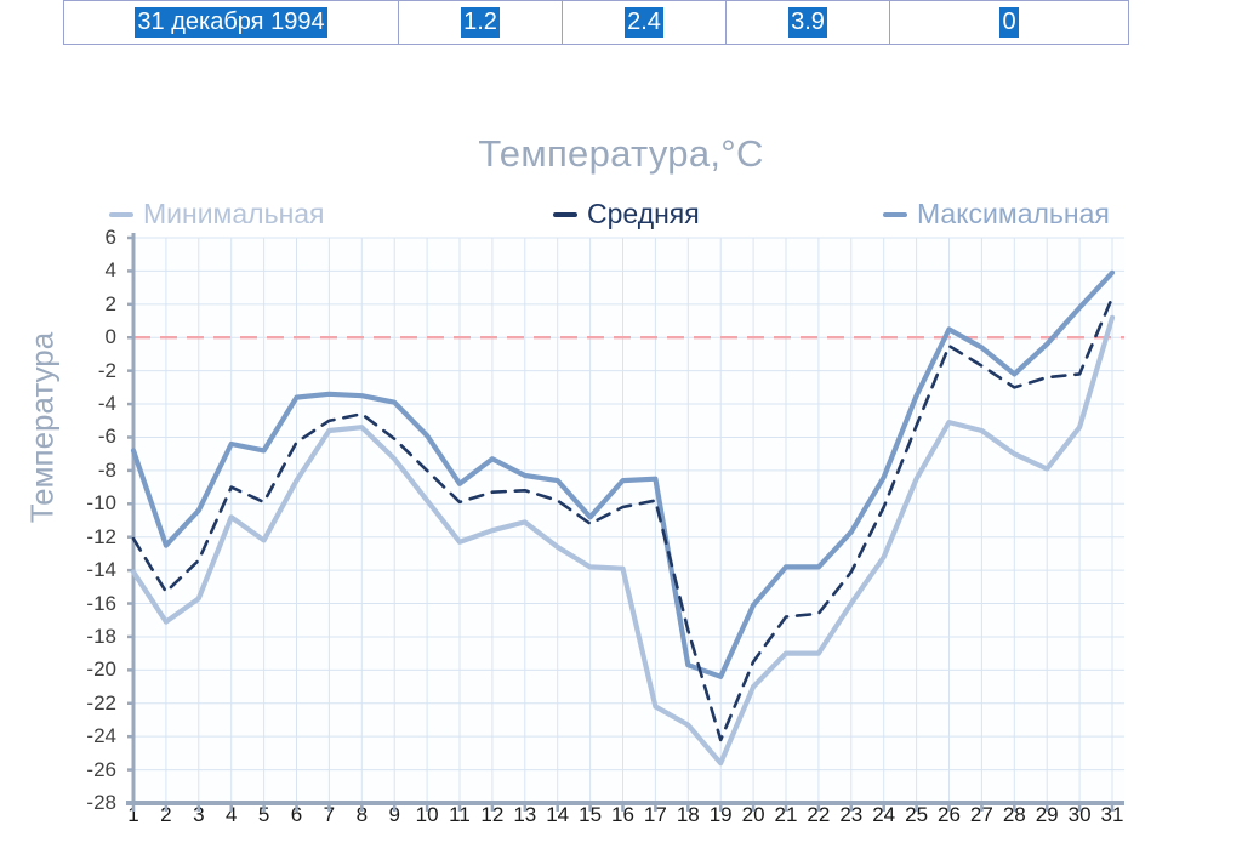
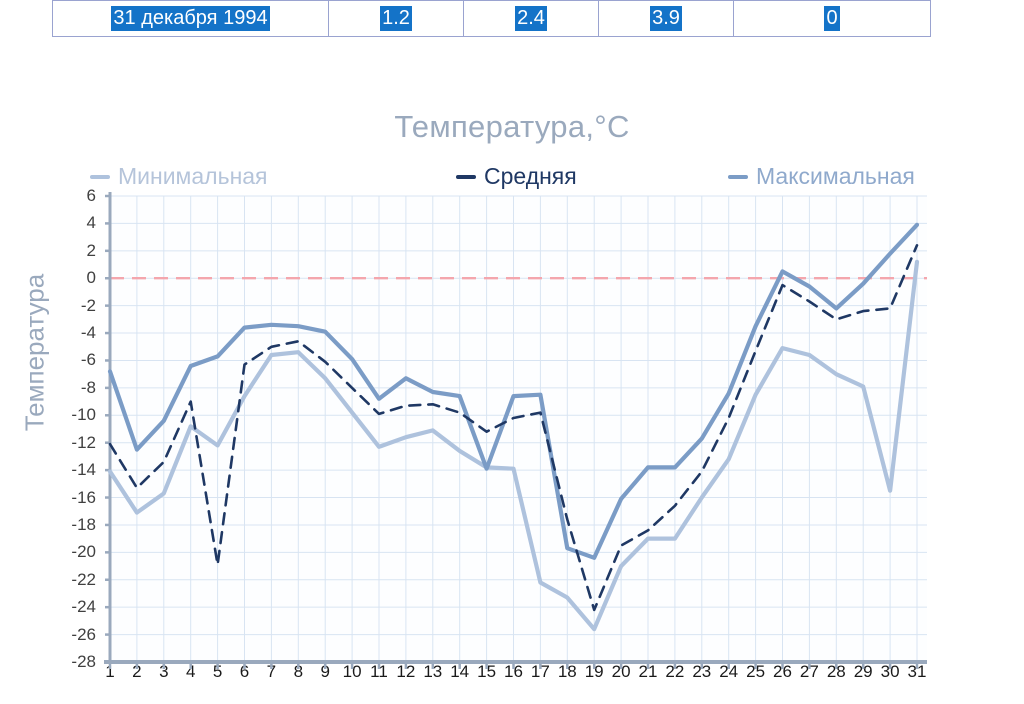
Средняя/5: -9.9 -> -20.9
Максимальная/5: -6.8 -> -5.7
Максимальная/15: -10.8 -> -13.9
Средняя/21: -16.8 -> -18.4
Минимальная/30: -5.4 -> -15.5
